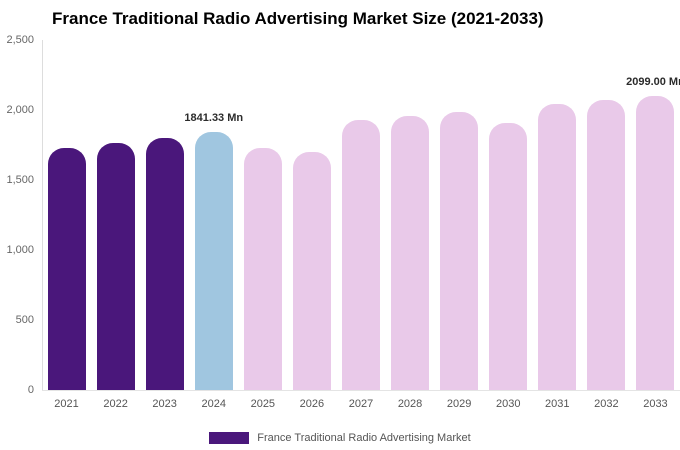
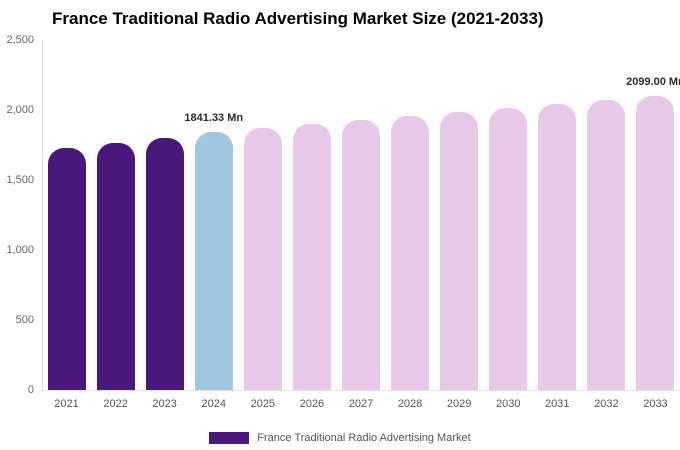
2025: 1730 -> 1870
2026: 1700 -> 1900
2030: 1910 -> 2010
